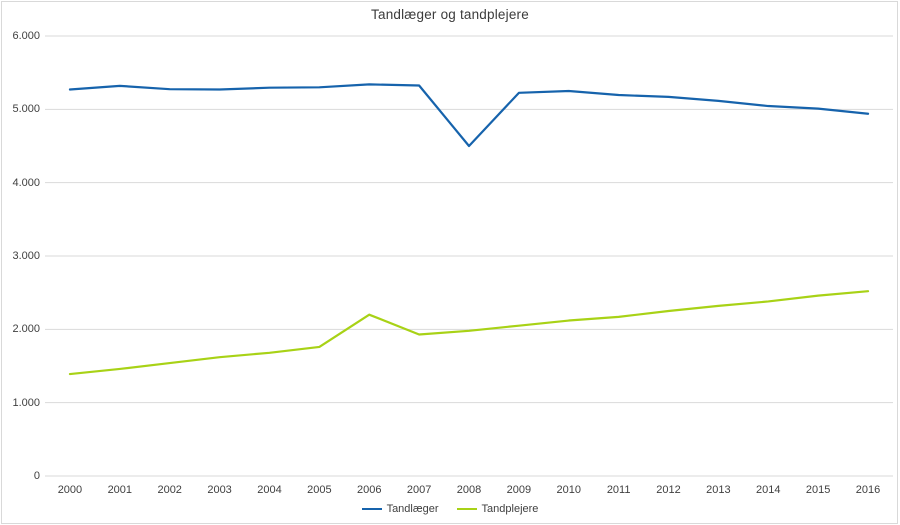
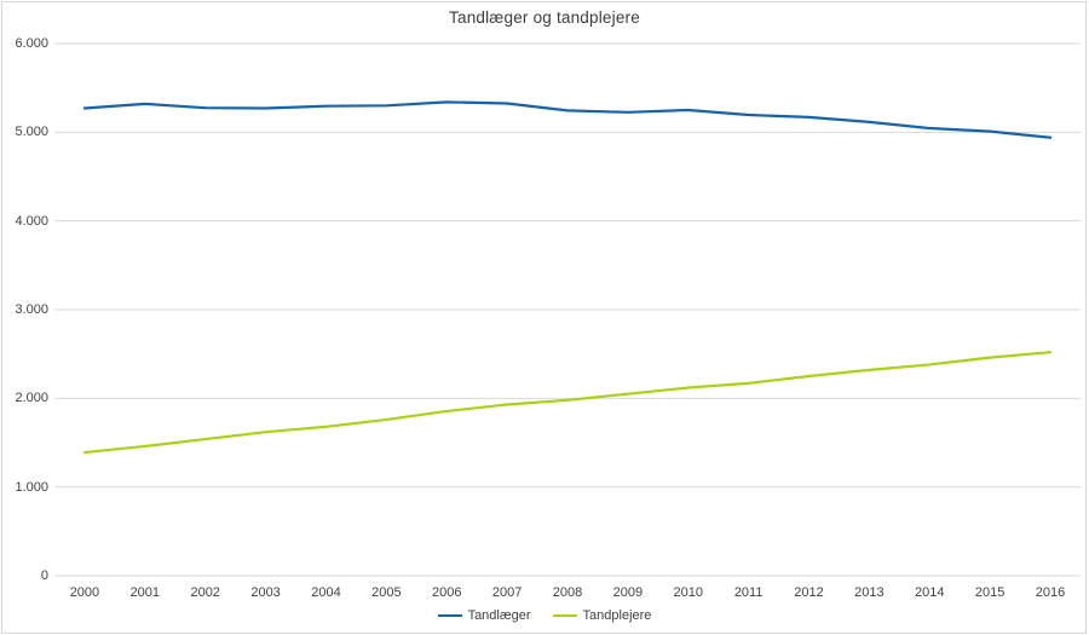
Tandplejere/2006: 2200 -> 1900
Tandlæger/2008: 4500 -> 5200
